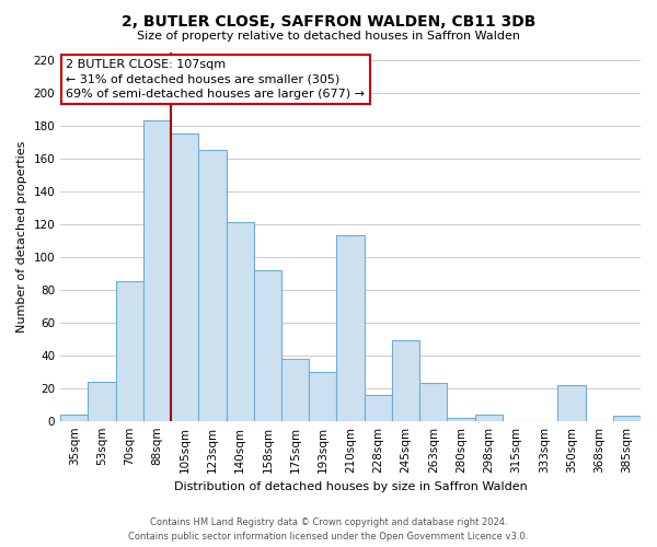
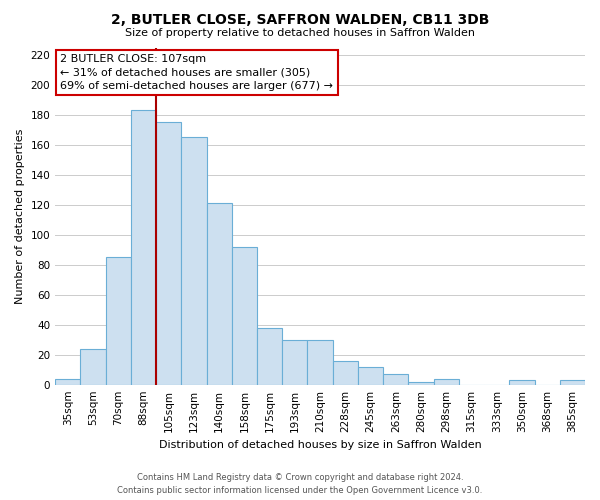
210sqm: 113 -> 30
245sqm: 49 -> 12
263sqm: 23 -> 7
350sqm: 22 -> 3
